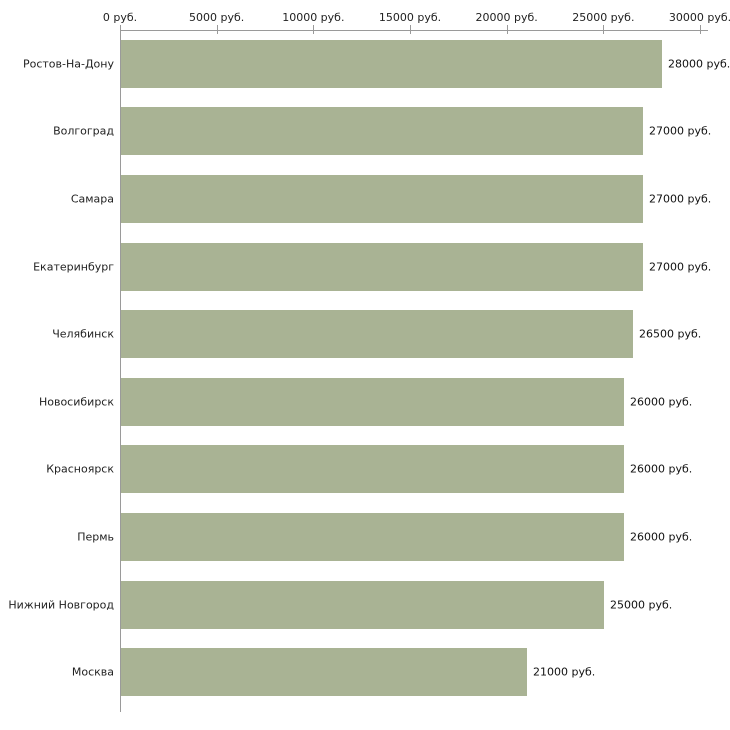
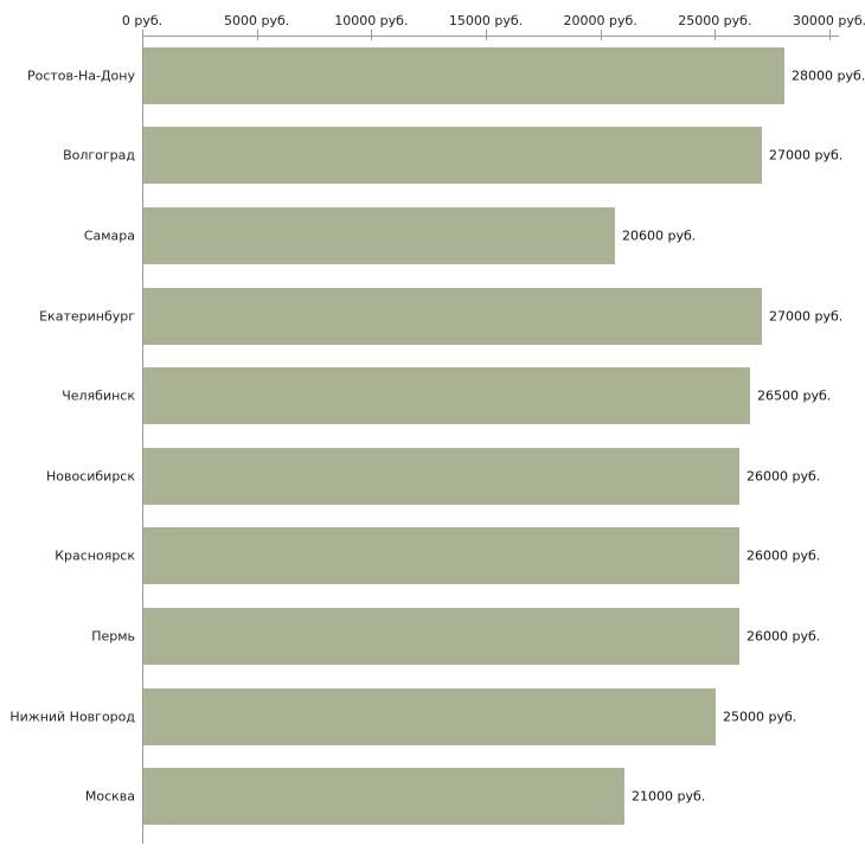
Самара: 27000 -> 20600
